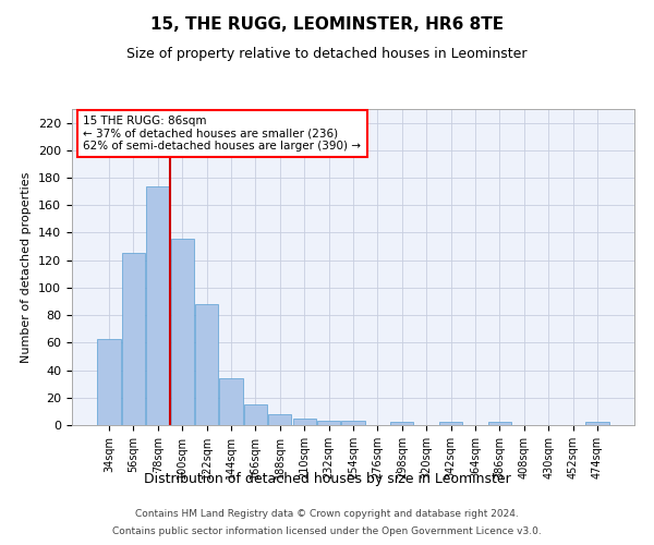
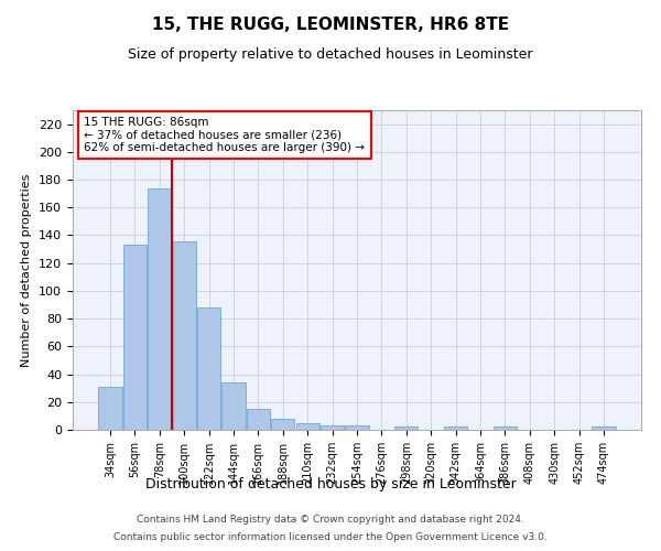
34sqm: 63 -> 31
56sqm: 125 -> 133
